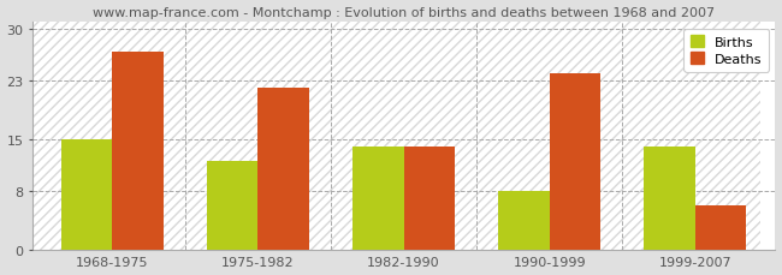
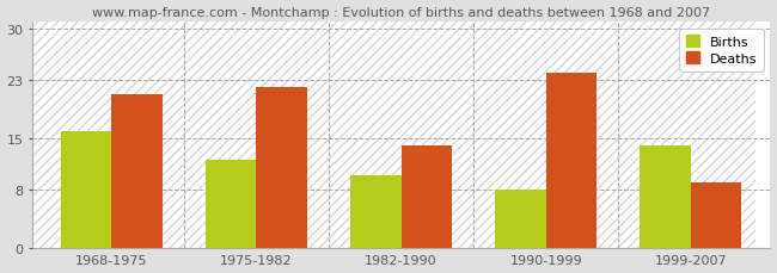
Births/1968-1975: 15 -> 16
Deaths/1968-1975: 27 -> 21
Births/1982-1990: 14 -> 10
Deaths/1999-2007: 6 -> 9
